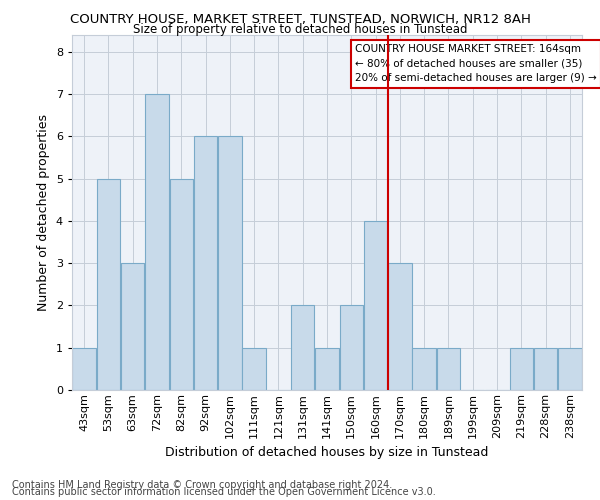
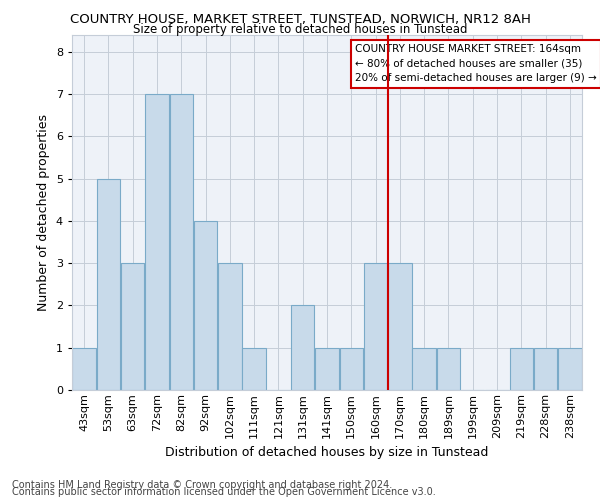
82sqm: 5 -> 7
92sqm: 6 -> 4
102sqm: 6 -> 3
150sqm: 2 -> 1
160sqm: 4 -> 3
